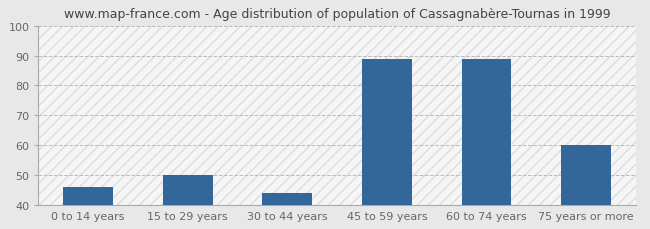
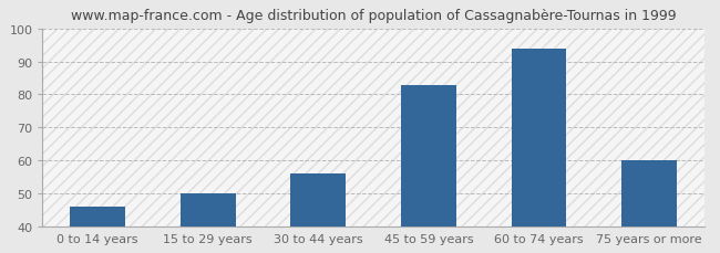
30 to 44 years: 44 -> 56
45 to 59 years: 89 -> 83
60 to 74 years: 89 -> 94
